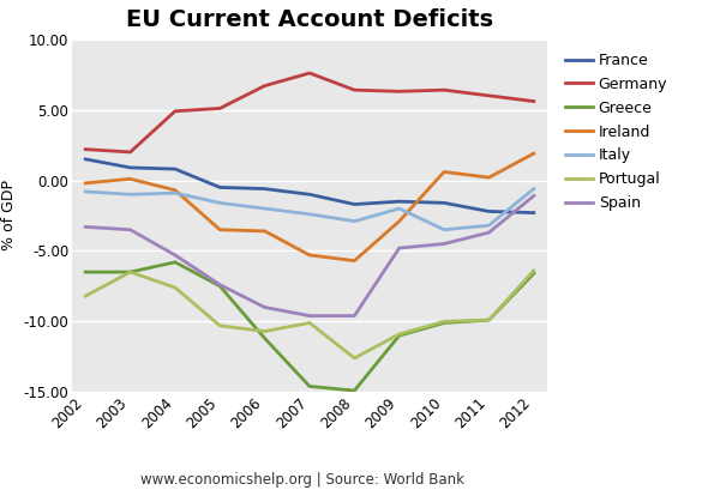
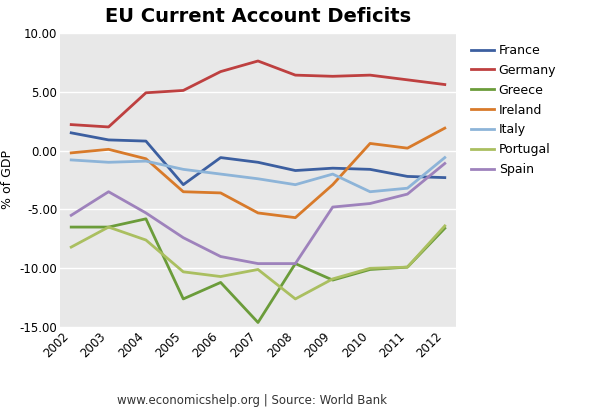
Spain/2002: -3.3 -> -5.5
France/2005: -0.5 -> -2.9
Greece/2005: -7.5 -> -12.6
Greece/2008: -14.9 -> -9.6
